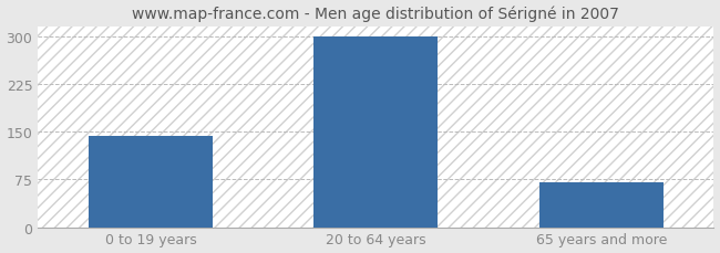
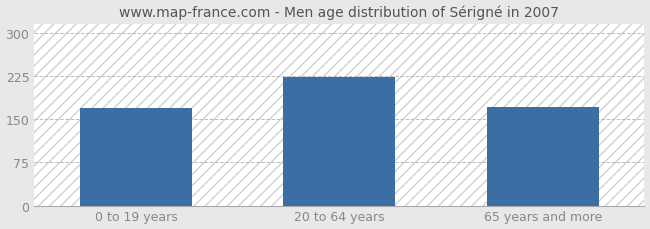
0 to 19 years: 143 -> 170
20 to 64 years: 300 -> 224
65 years and more: 70 -> 172
